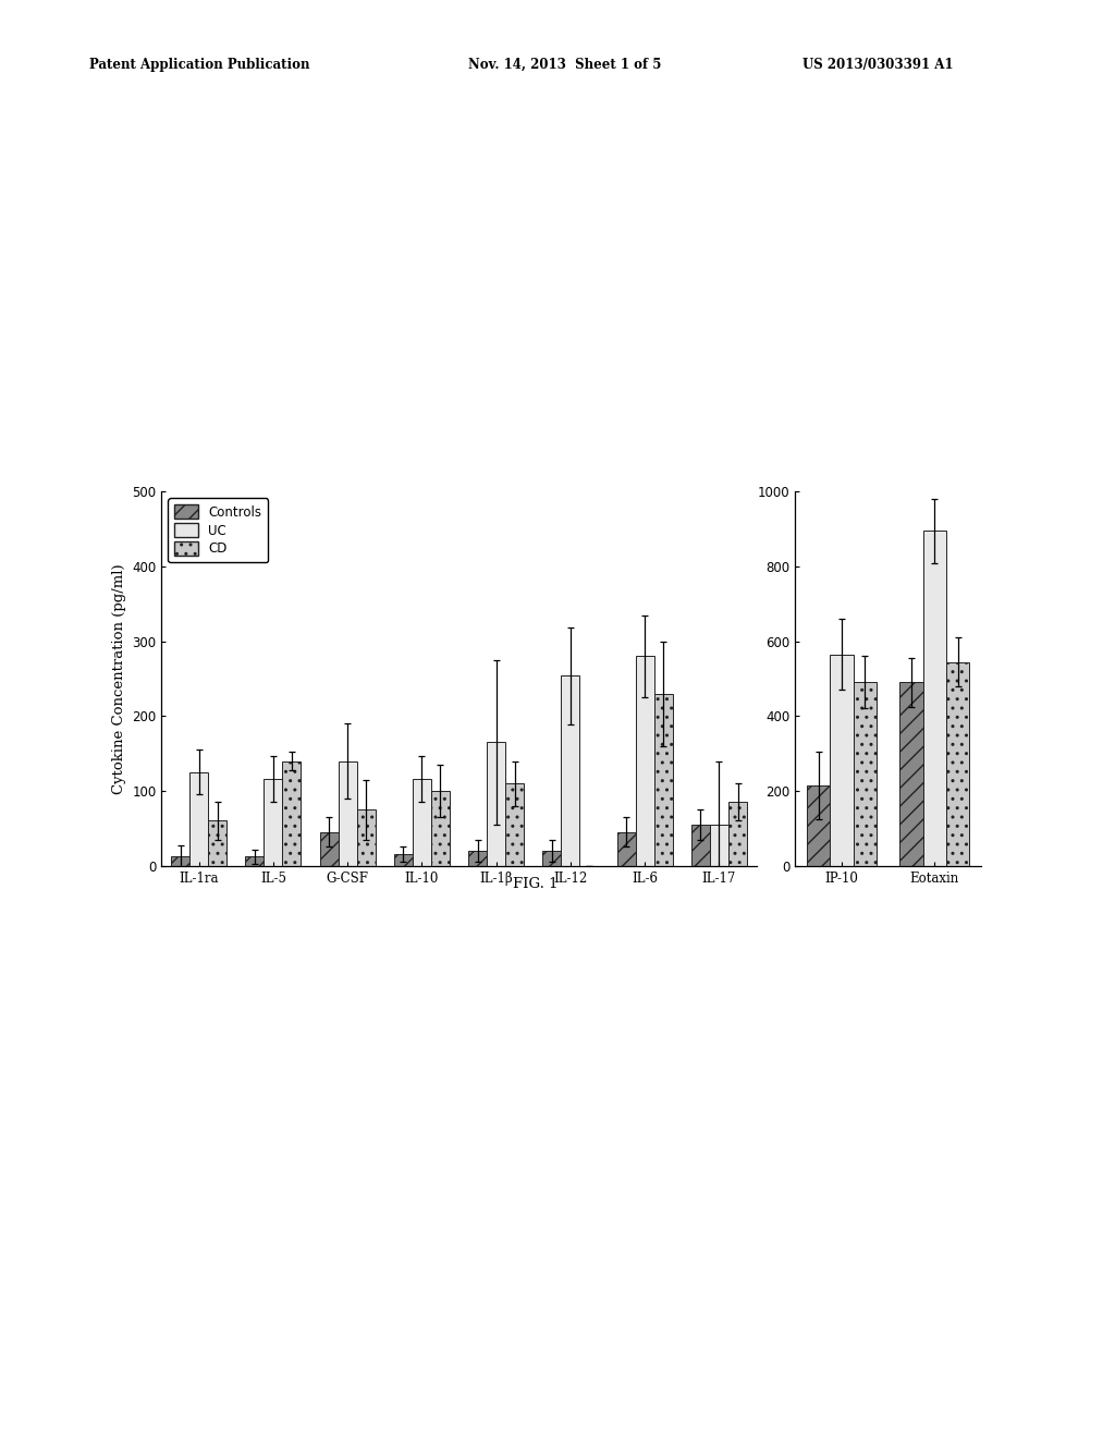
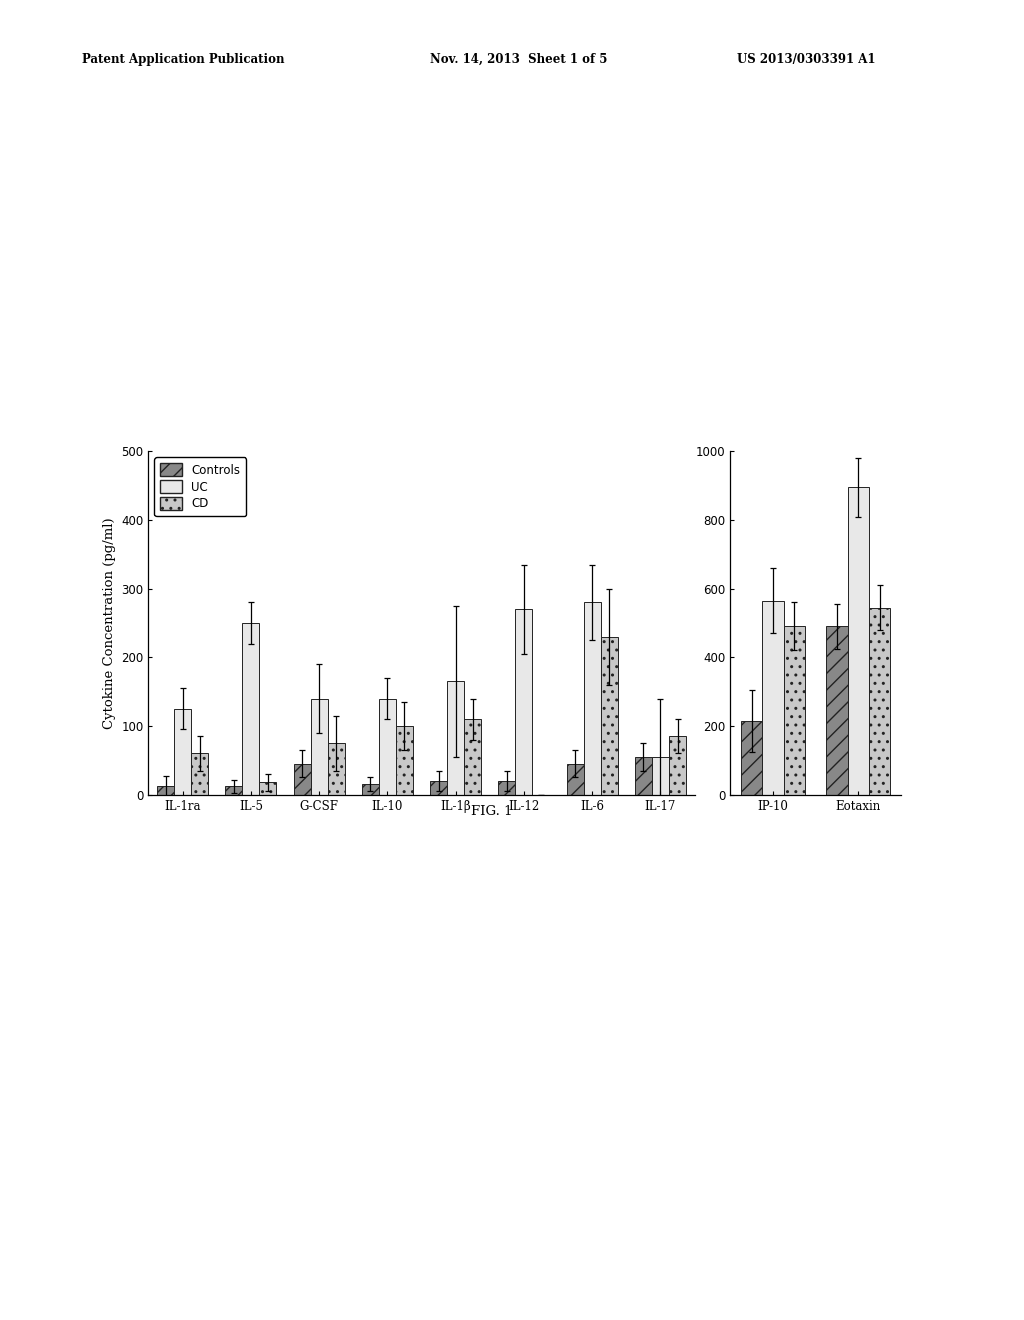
UC/IL-5: 116 -> 250
CD/IL-5: 140 -> 18
UC/IL-10: 116 -> 140
UC/IL-12: 254 -> 270
